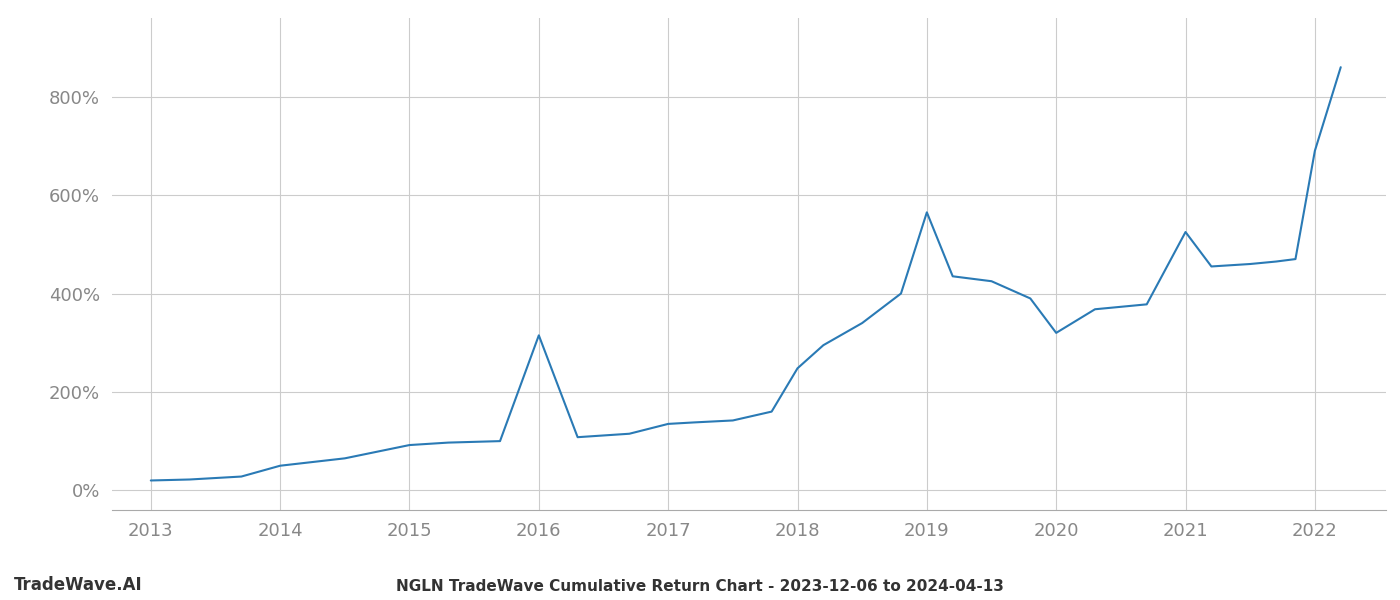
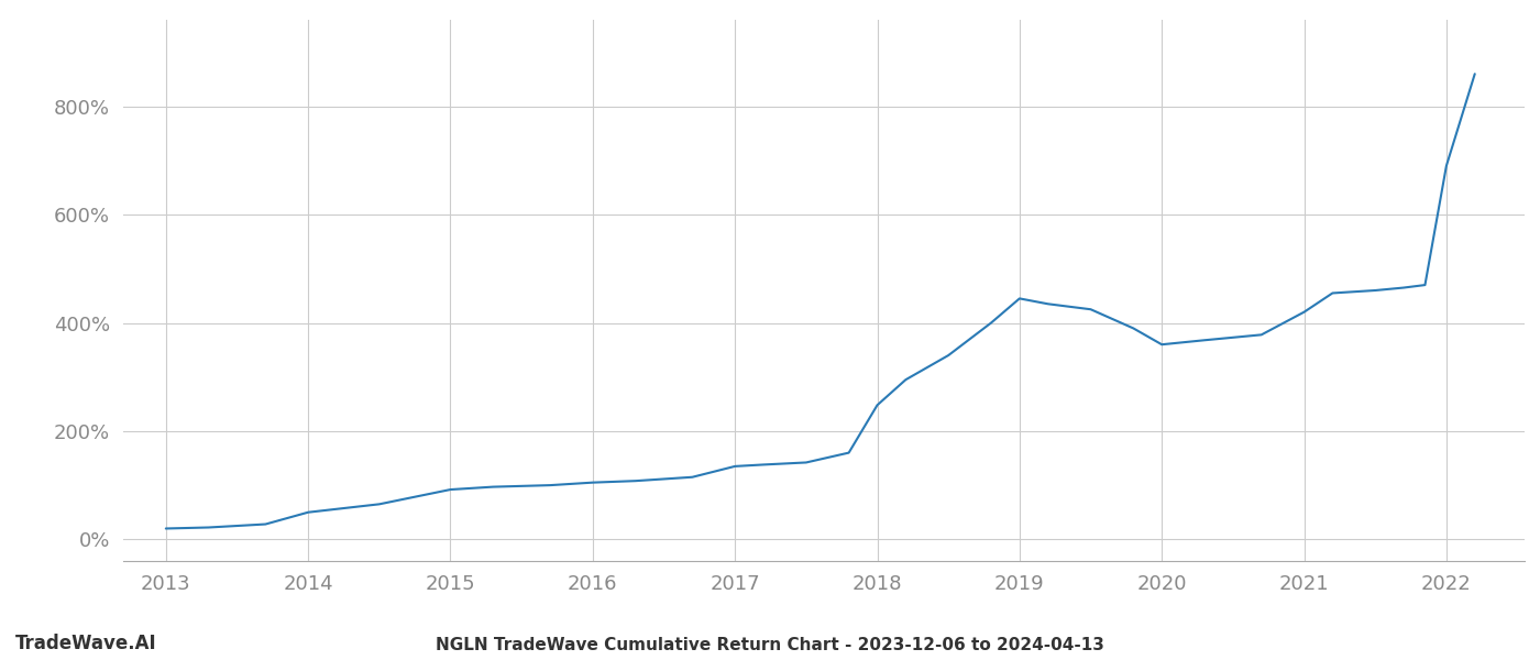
2016: 315% -> 105%
2019: 565% -> 445%
2020: 320% -> 360%
2021: 525% -> 420%
